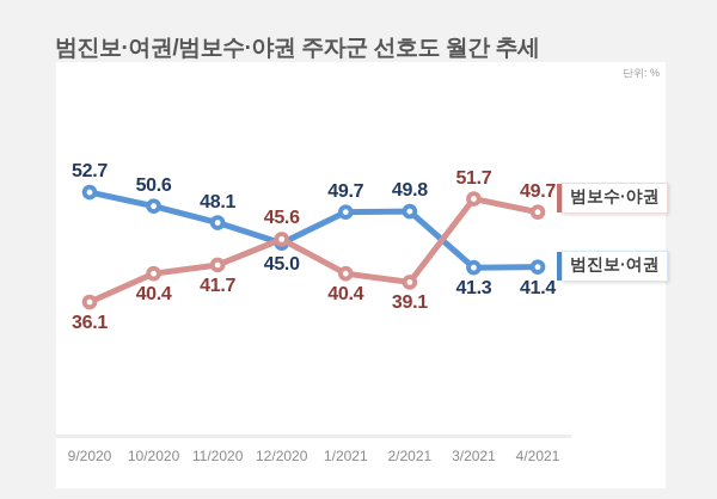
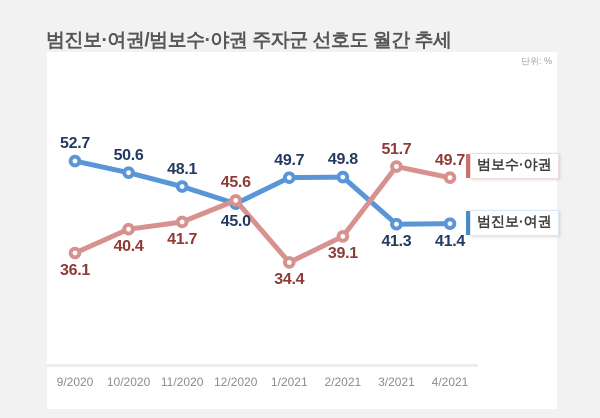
범보수·야권/1/2021: 40.4 -> 34.4
